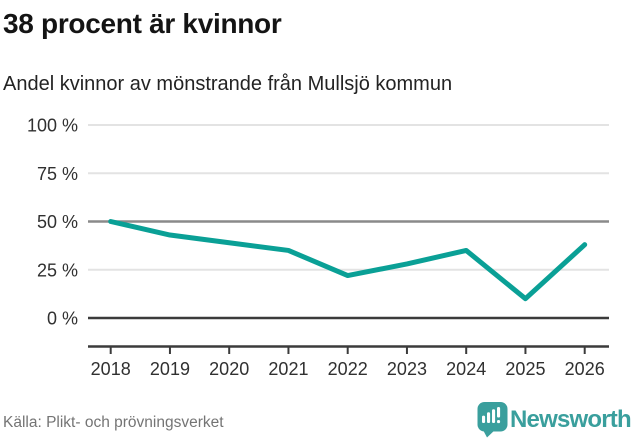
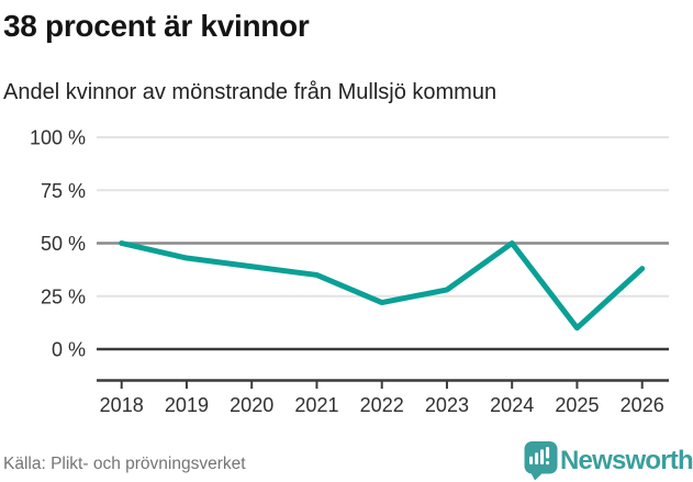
2024: 35% -> 50%
